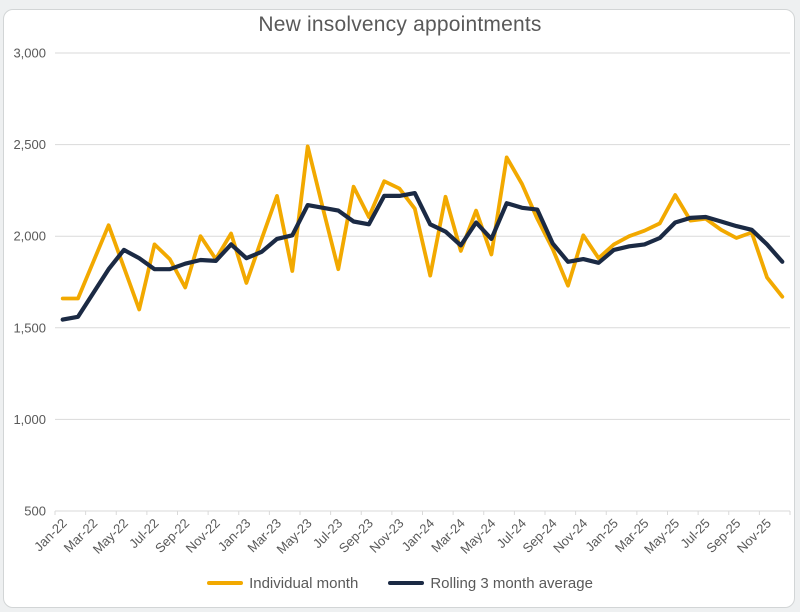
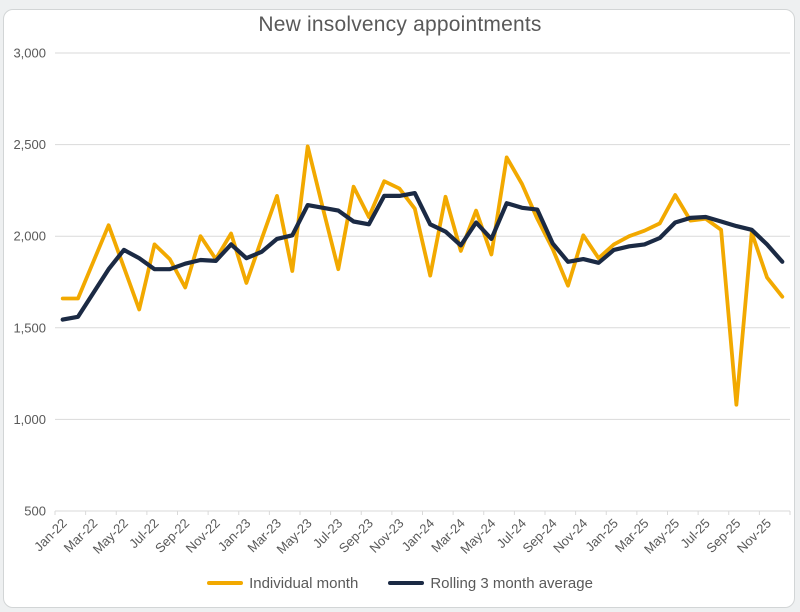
Individual month/Sep-25: 1990 -> 1080
